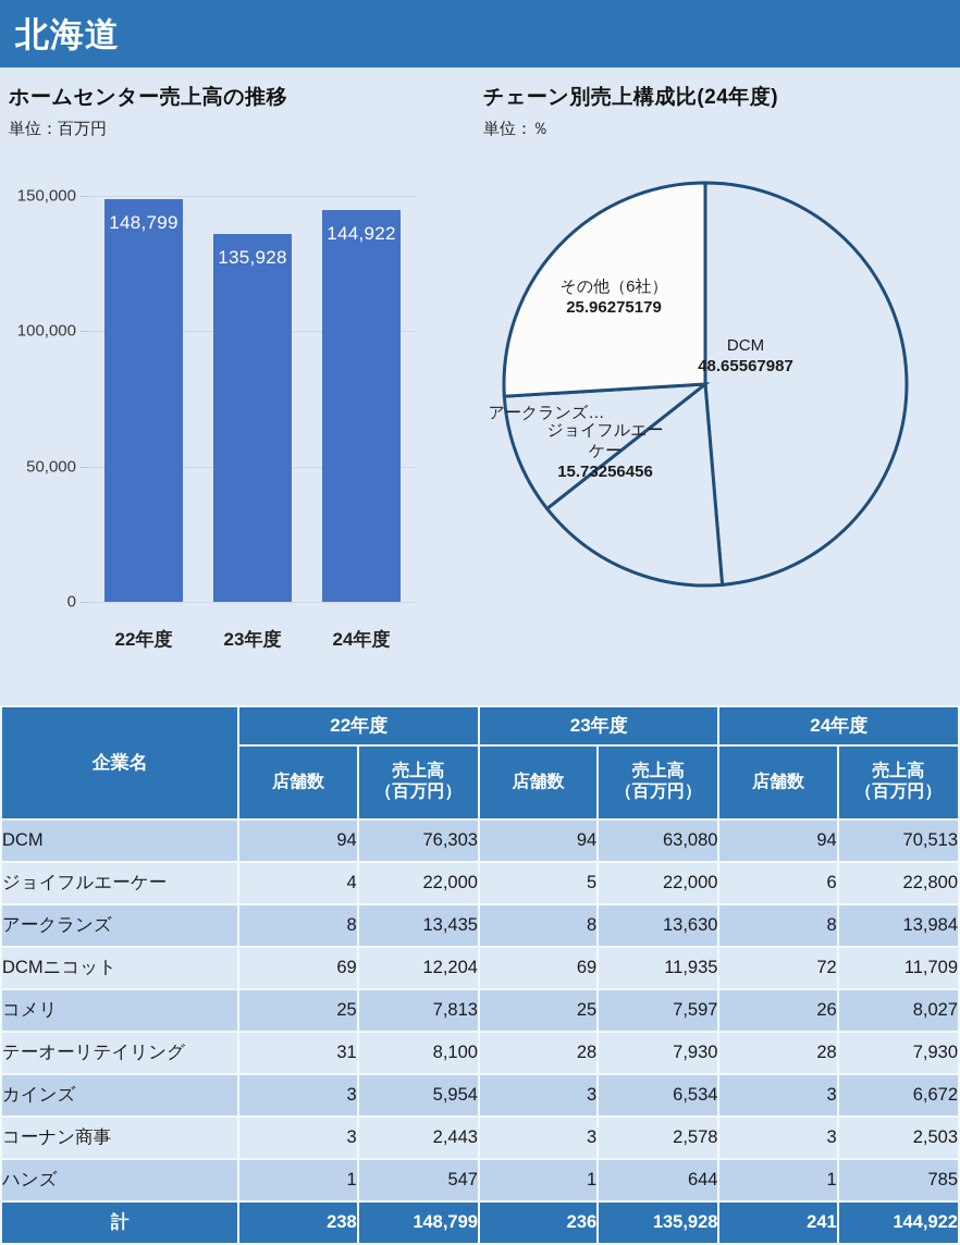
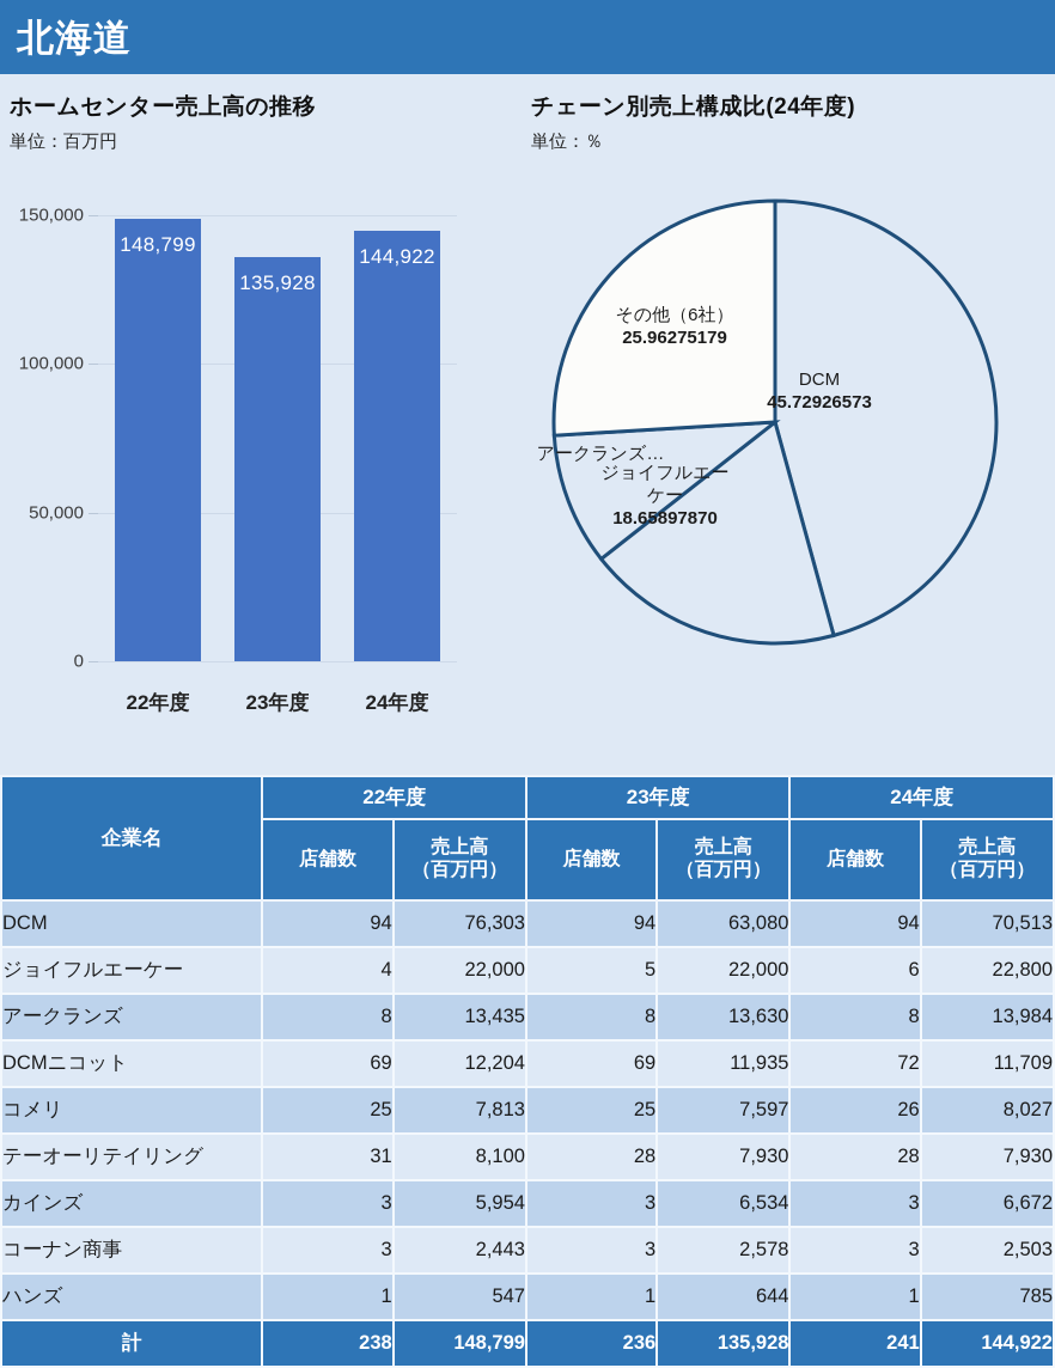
チェーン別売上構成比(24年度)/DCM: 48.65567987 -> 45.72926573
チェーン別売上構成比(24年度)/ジョイフルエーケー: 15.73256456 -> 18.65897870
